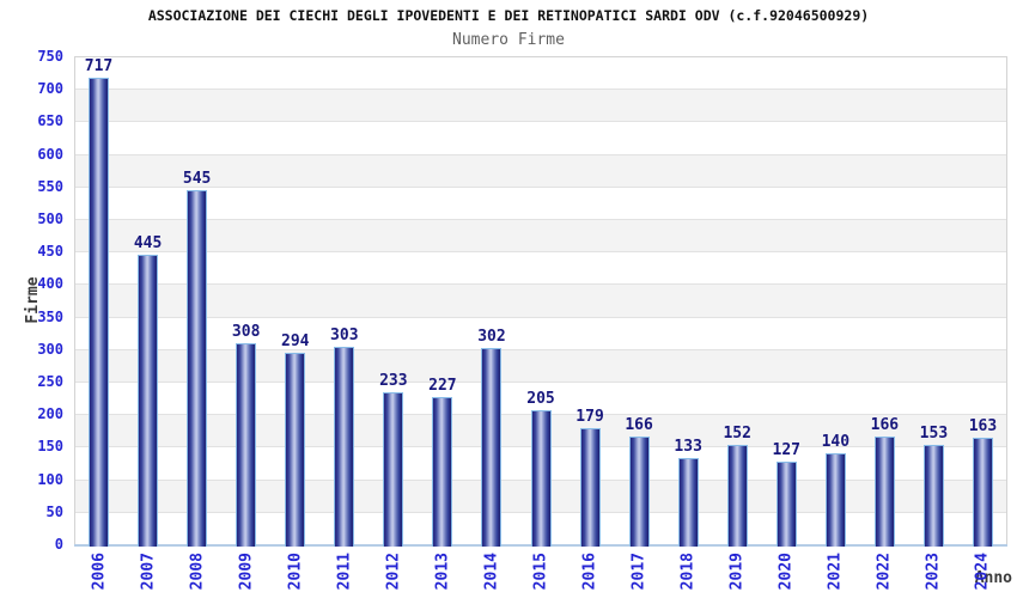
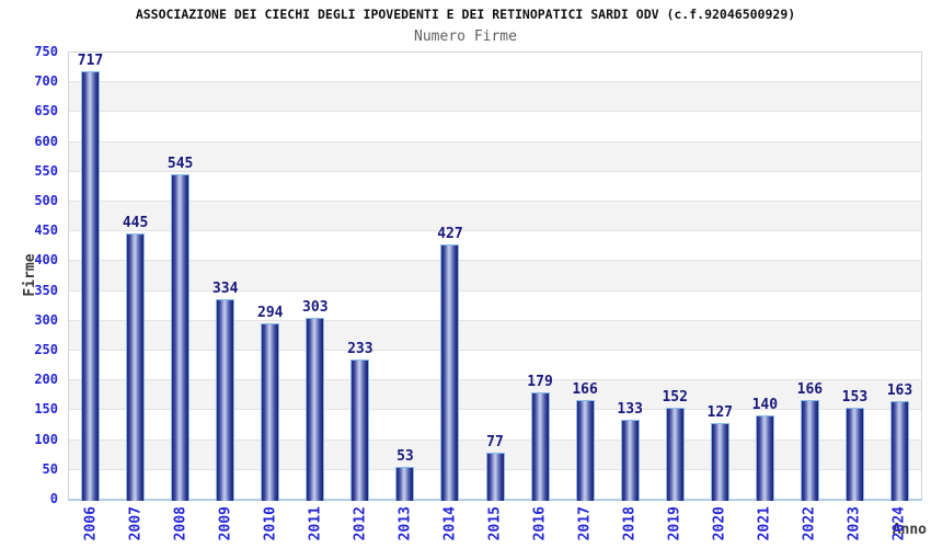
2009: 308 -> 334
2013: 227 -> 53
2014: 302 -> 427
2015: 205 -> 77
